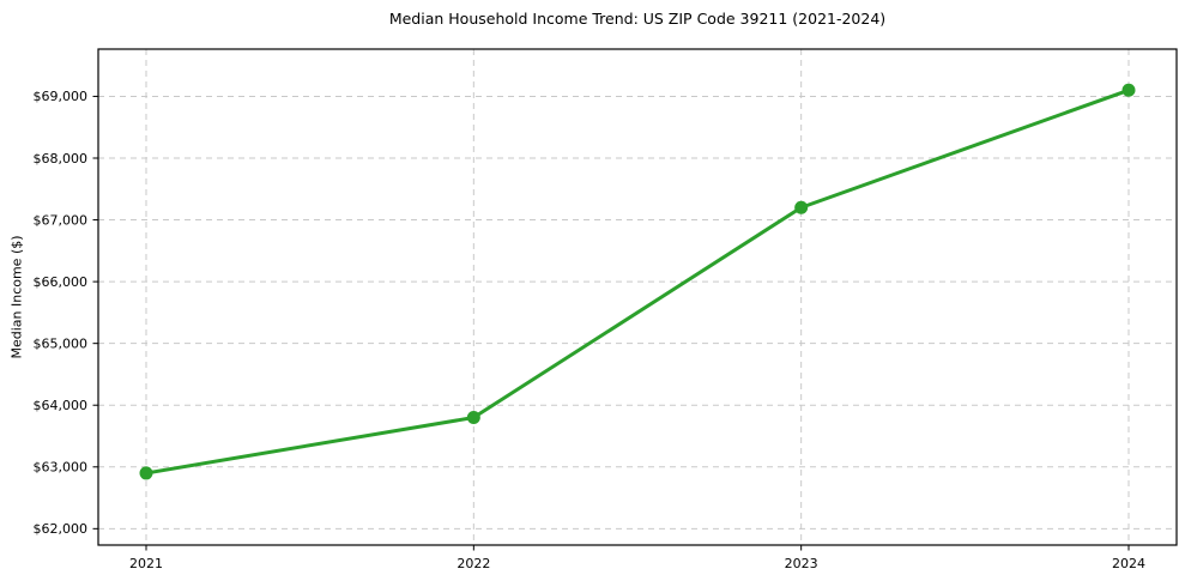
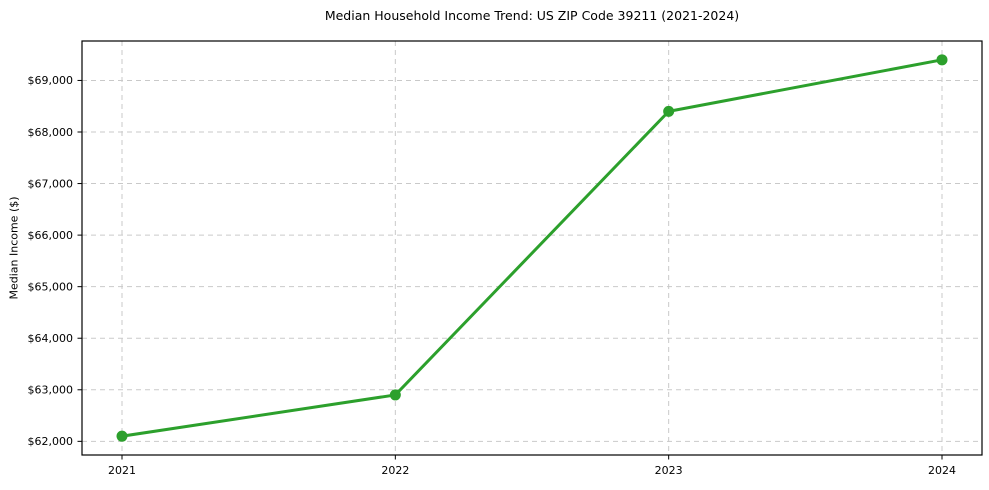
2021: $62900 -> $62100
2022: $63800 -> $62900
2023: $67200 -> $68400
2024: $69100 -> $69400
